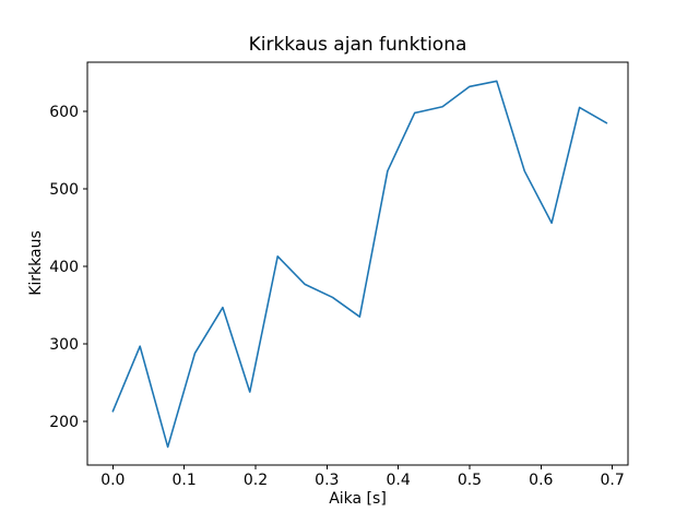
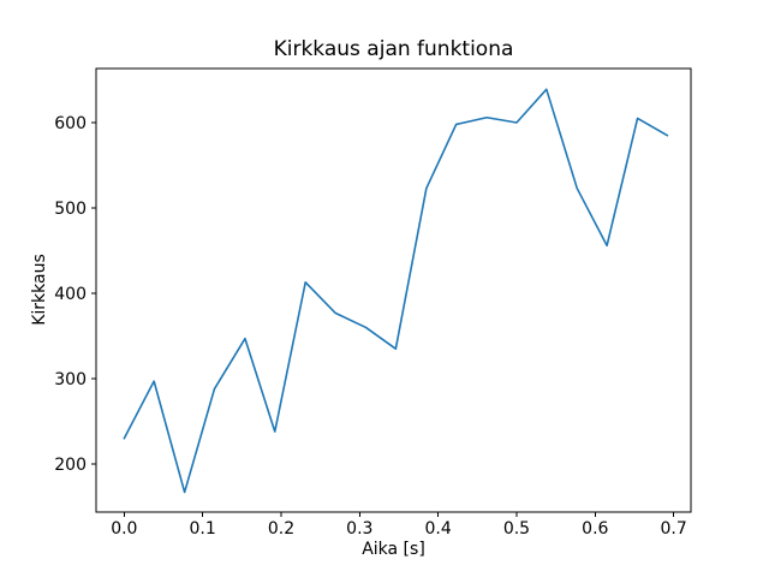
0.0: 210 -> 230
0.5: 630 -> 600
